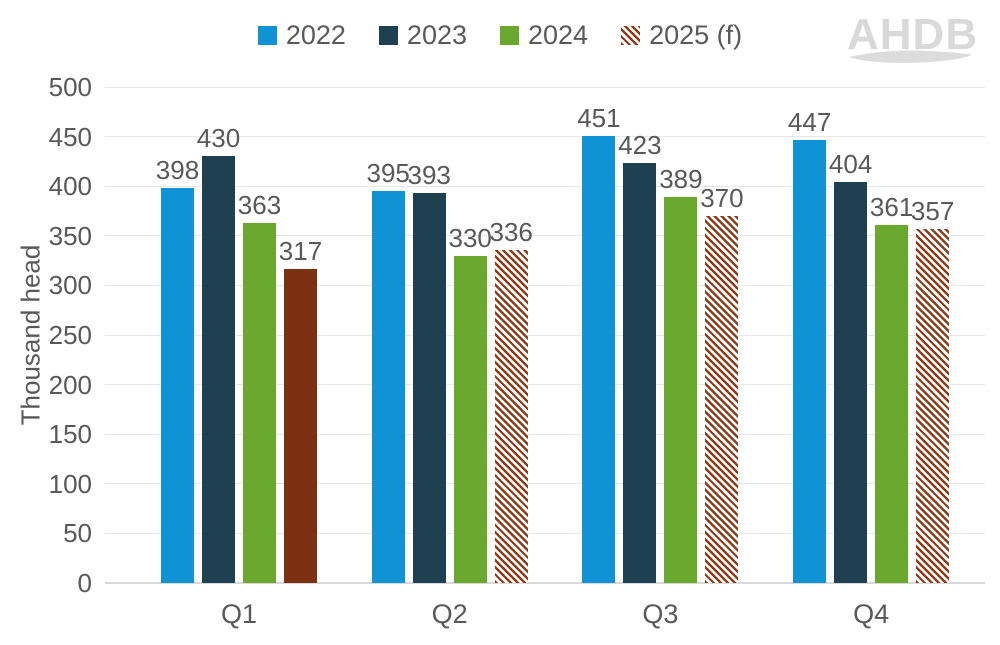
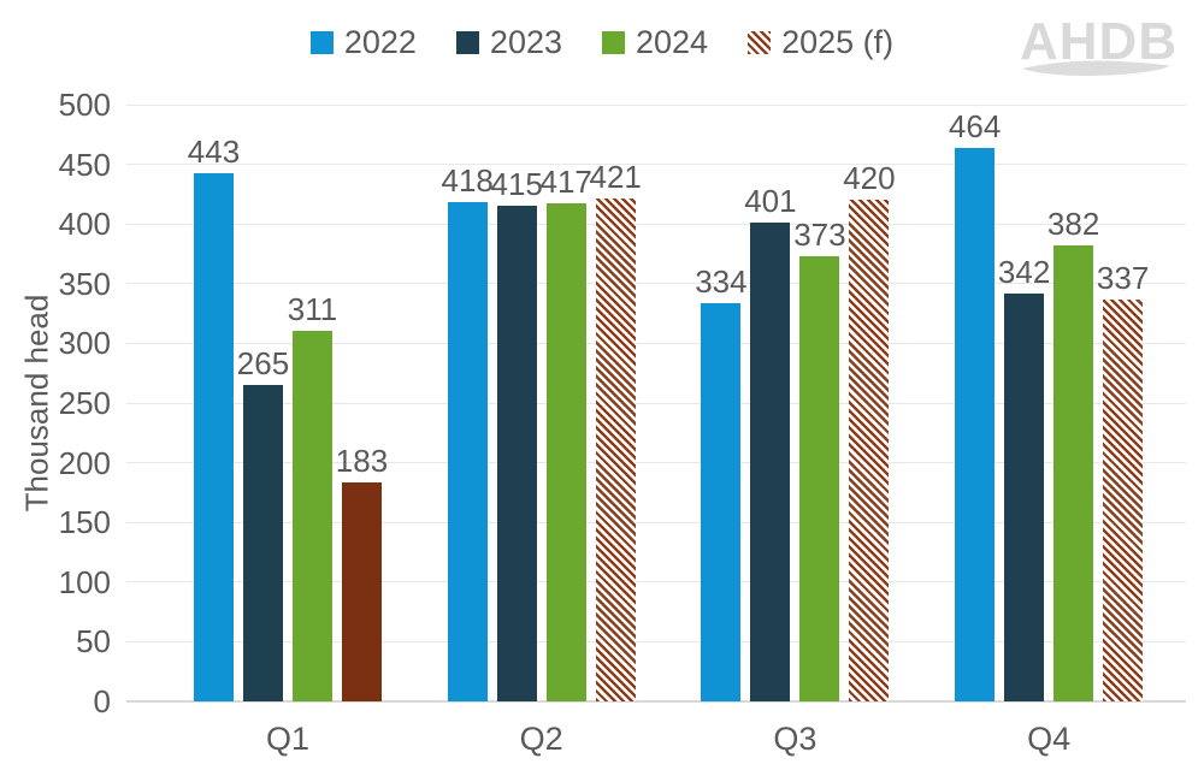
2022/Q1: 398 -> 443
2023/Q1: 430 -> 265
2024/Q1: 363 -> 311
2025 (f)/Q1: 317 -> 183
2022/Q2: 395 -> 418
2023/Q2: 393 -> 415
2024/Q2: 330 -> 417
2025 (f)/Q2: 336 -> 421
2022/Q3: 451 -> 334
2023/Q3: 423 -> 401
2024/Q3: 389 -> 373
2025 (f)/Q3: 370 -> 420
2022/Q4: 447 -> 464
2023/Q4: 404 -> 342
2024/Q4: 361 -> 382
2025 (f)/Q4: 357 -> 337
